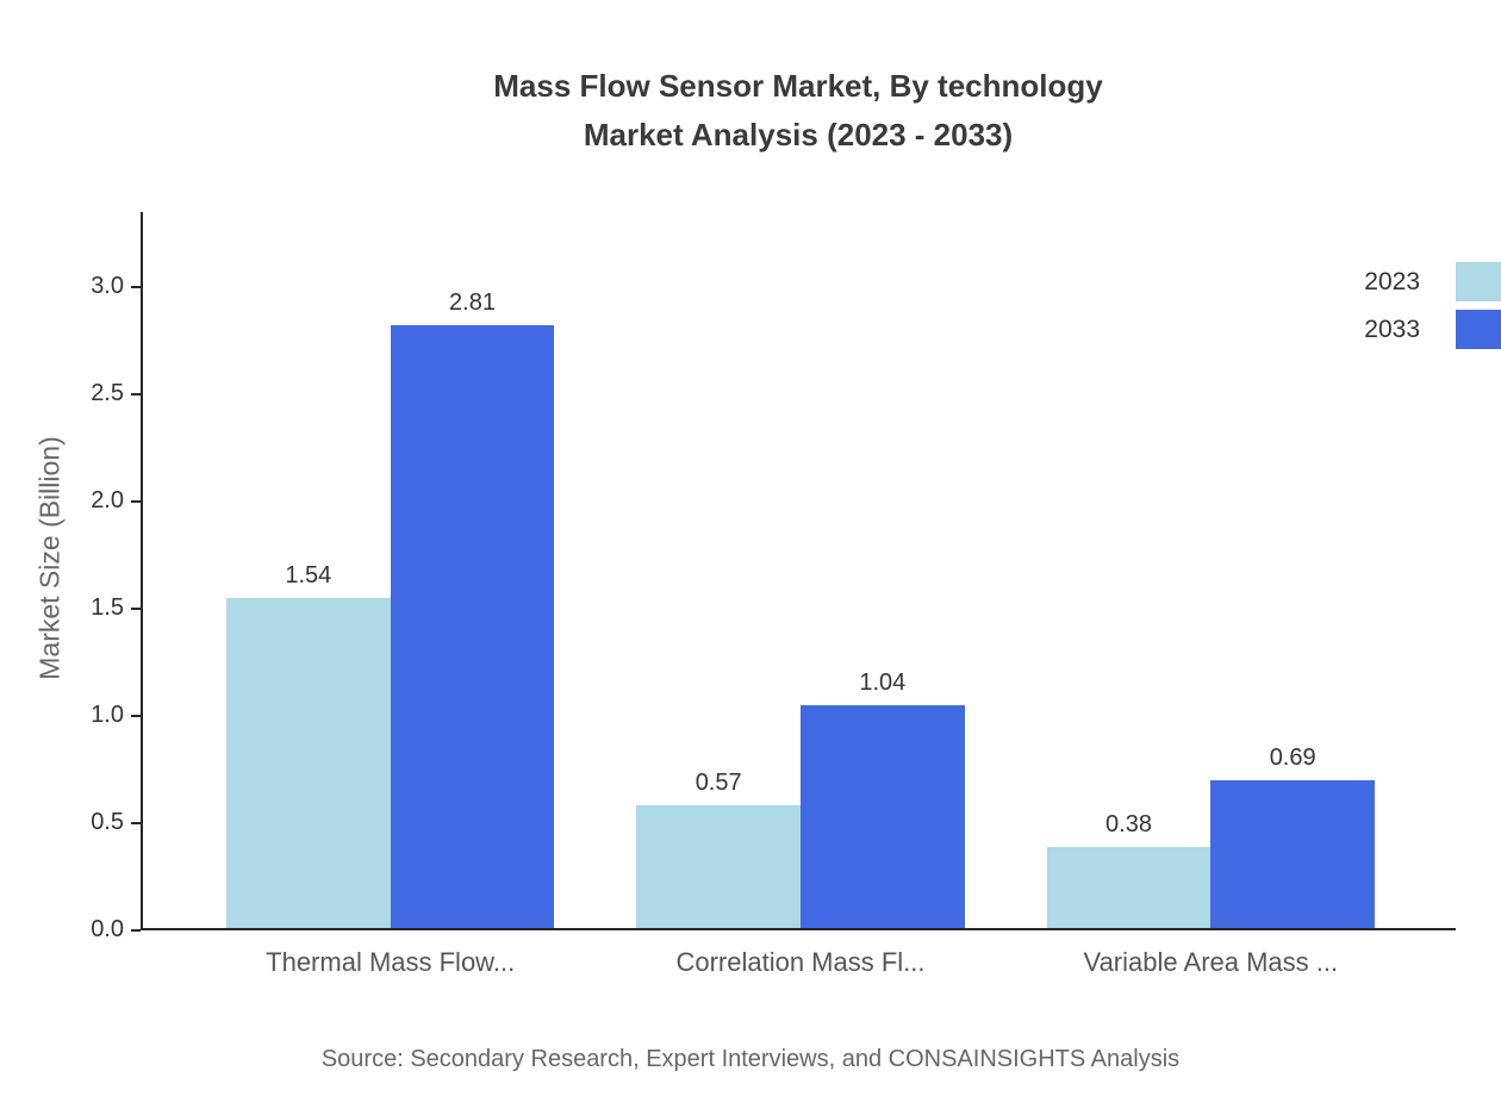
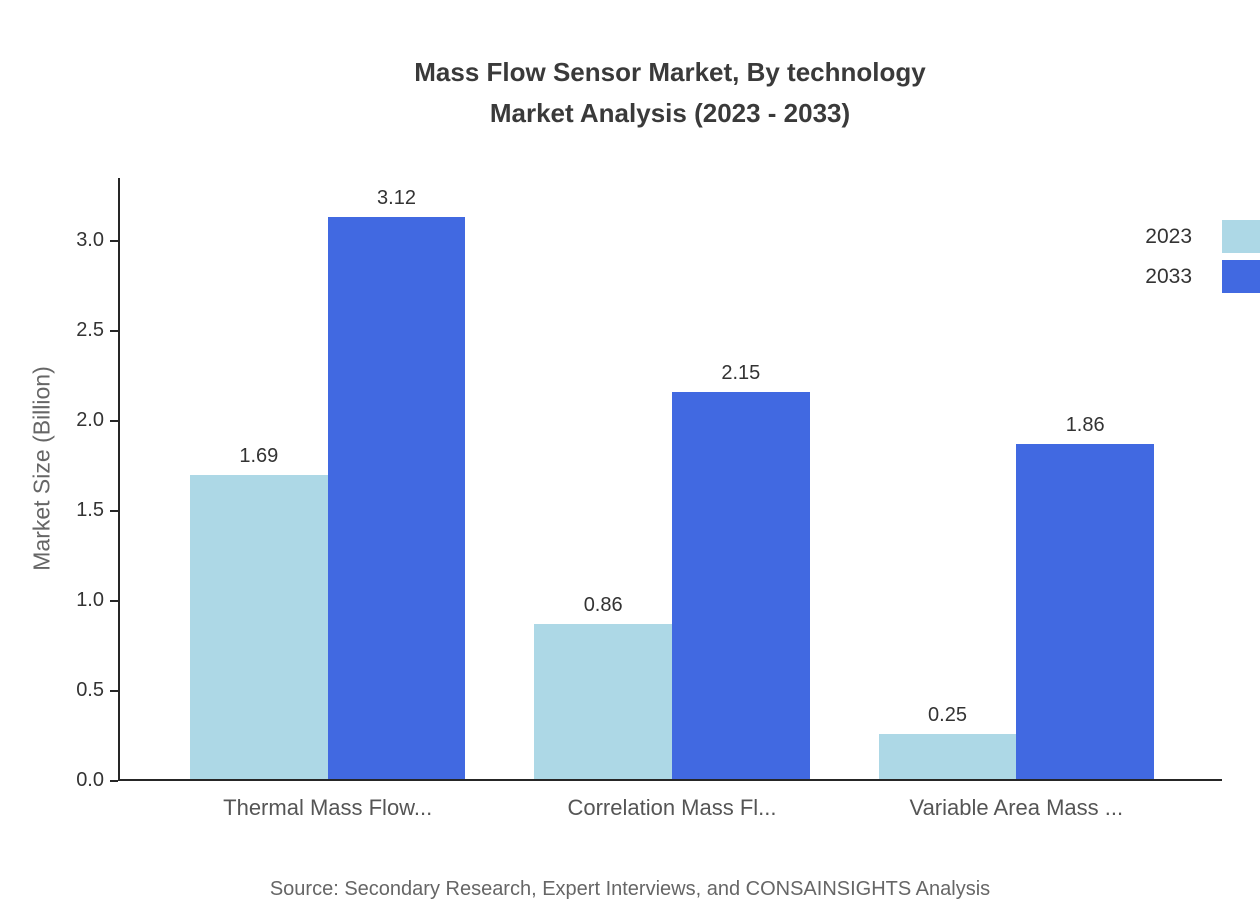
2023/Thermal Mass Flow...: 1.54 -> 1.69
2033/Thermal Mass Flow...: 2.81 -> 3.12
2023/Correlation Mass Fl...: 0.57 -> 0.86
2033/Correlation Mass Fl...: 1.04 -> 2.15
2023/Variable Area Mass ...: 0.38 -> 0.25
2033/Variable Area Mass ...: 0.69 -> 1.86
